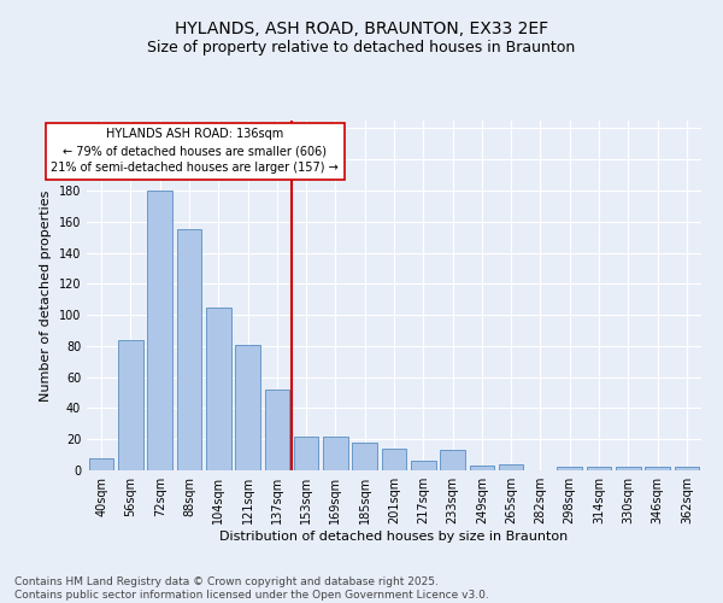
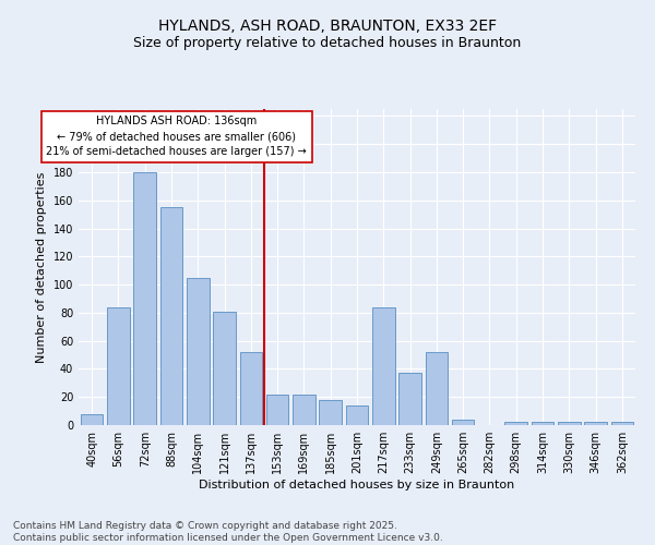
217sqm: 6 -> 84
233sqm: 13 -> 37
249sqm: 3 -> 52
